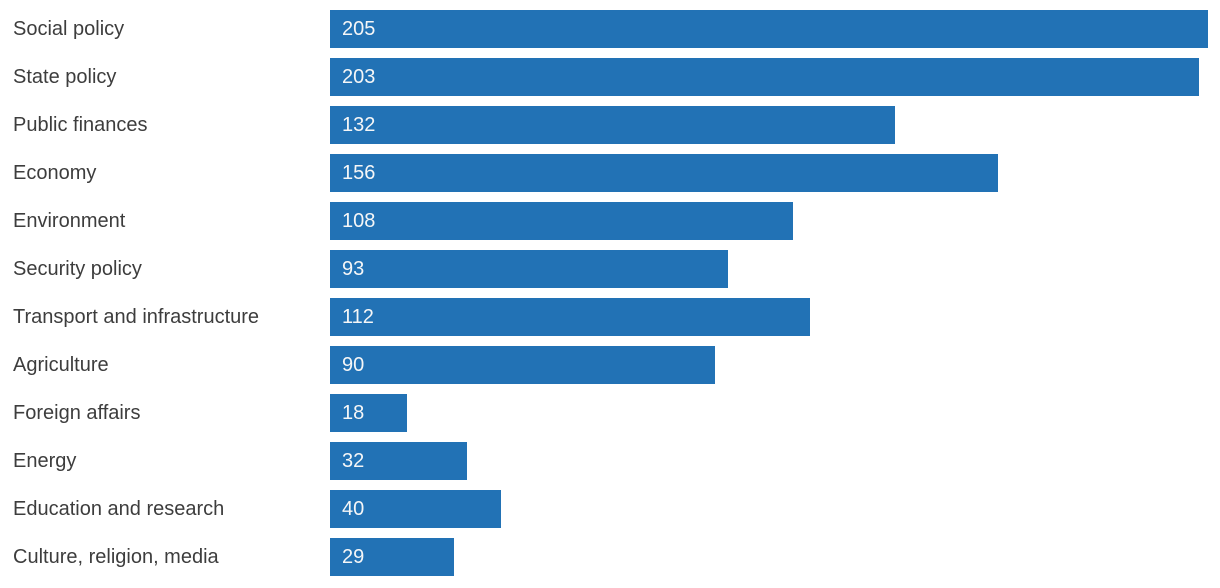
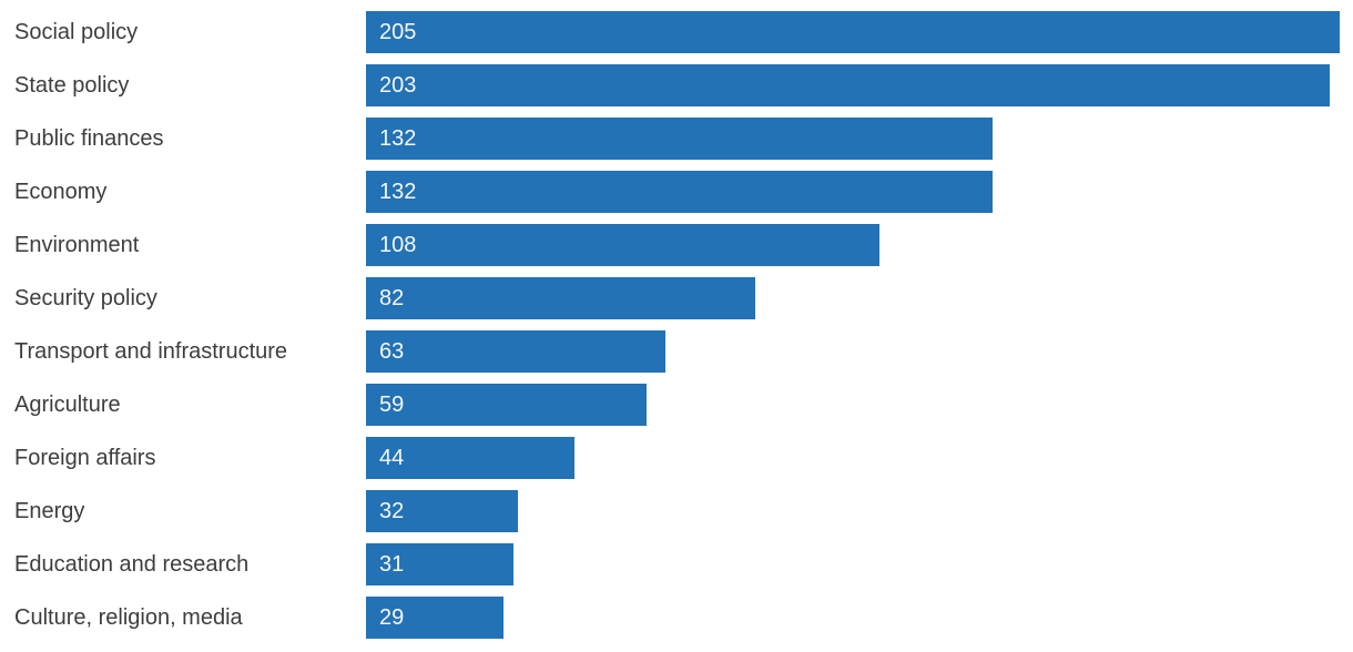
Economy: 156 -> 132
Security policy: 93 -> 82
Transport and infrastructure: 112 -> 63
Agriculture: 90 -> 59
Foreign affairs: 18 -> 44
Education and research: 40 -> 31
